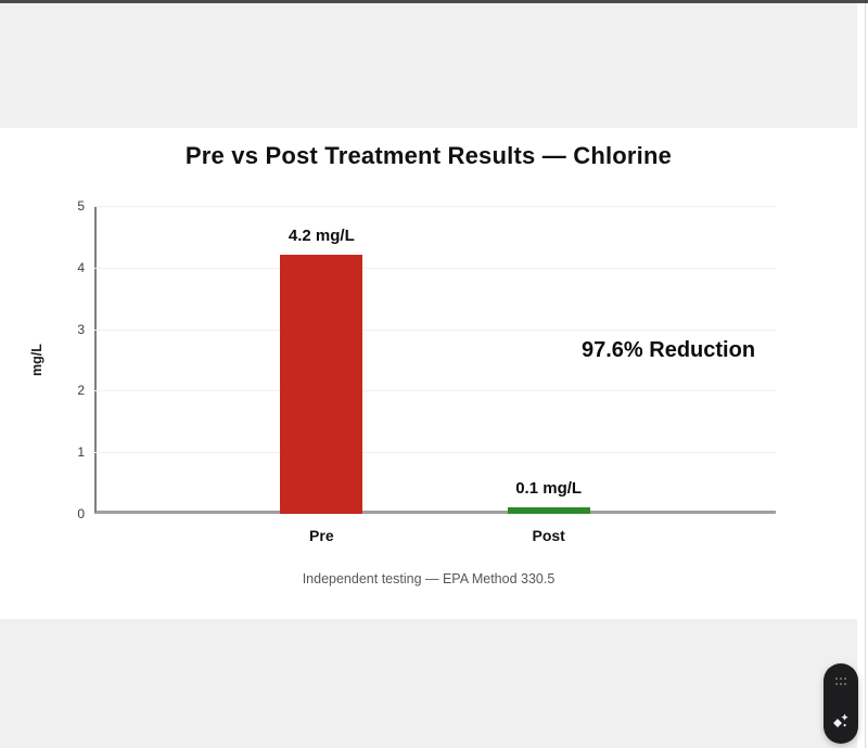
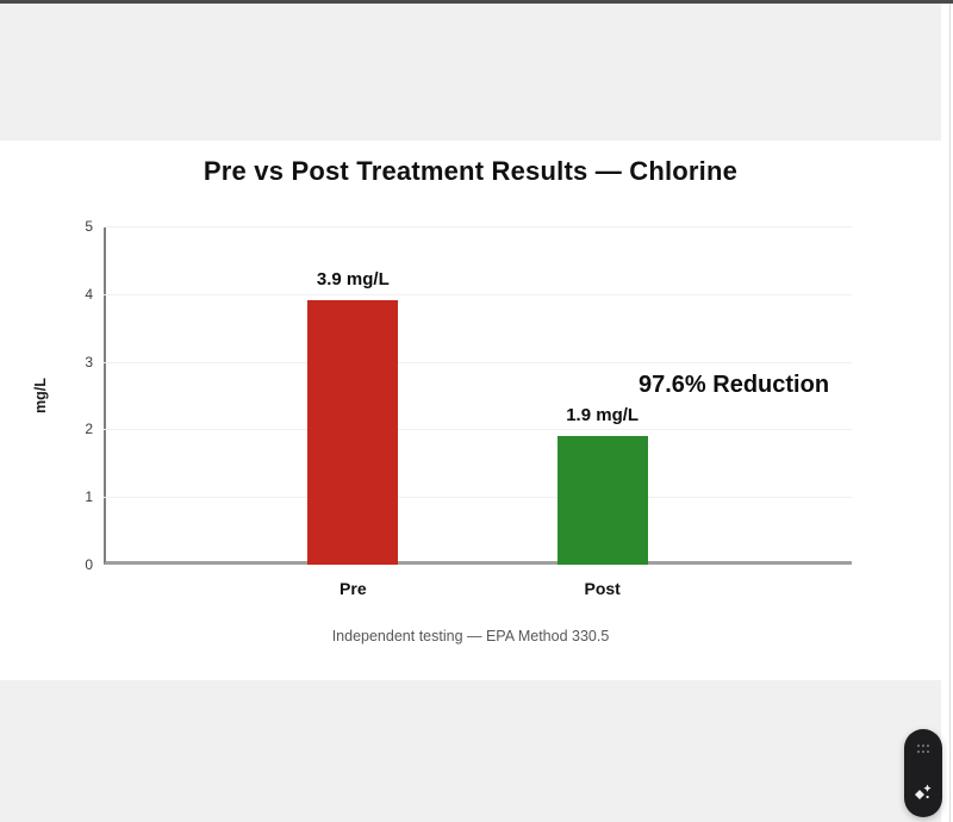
Pre: 4.2 -> 3.9
Post: 0.1 -> 1.9
